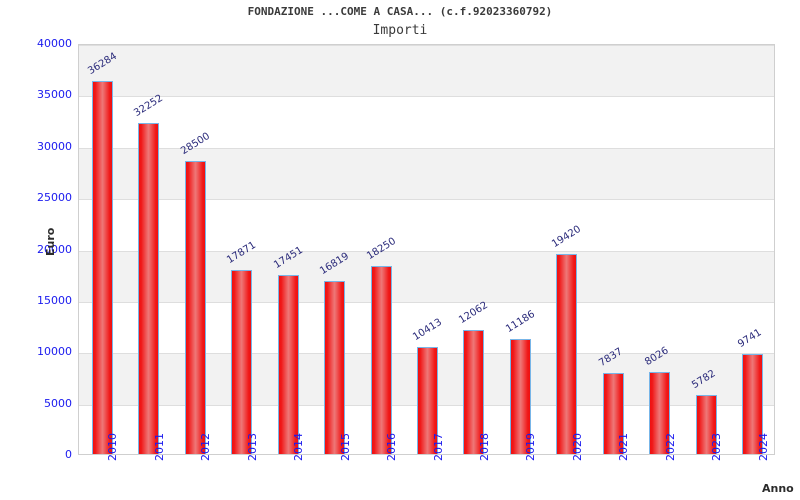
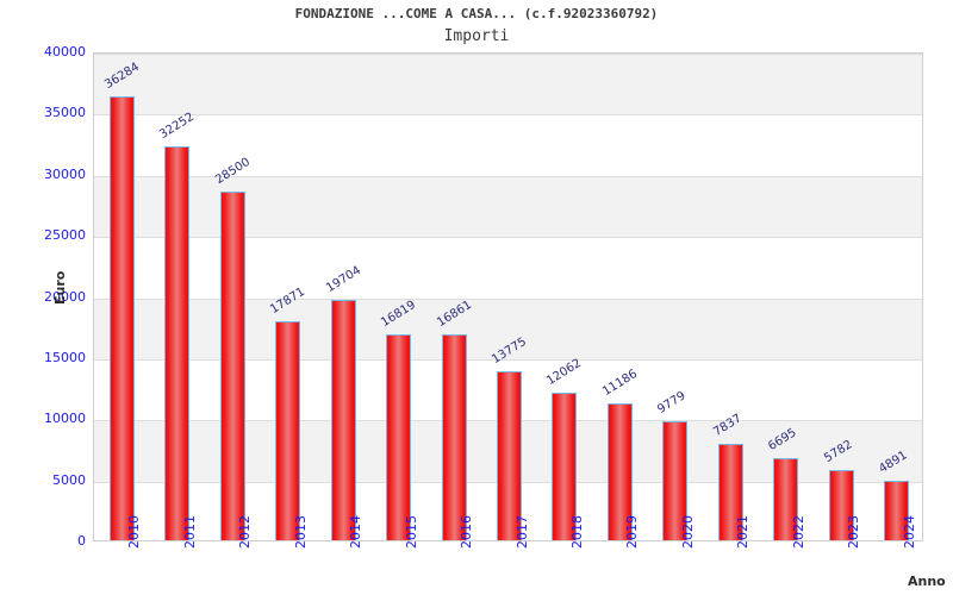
2014: 17451 -> 19704
2016: 18250 -> 16861
2017: 10413 -> 13775
2020: 19420 -> 9779
2022: 8026 -> 6695
2024: 9741 -> 4891
